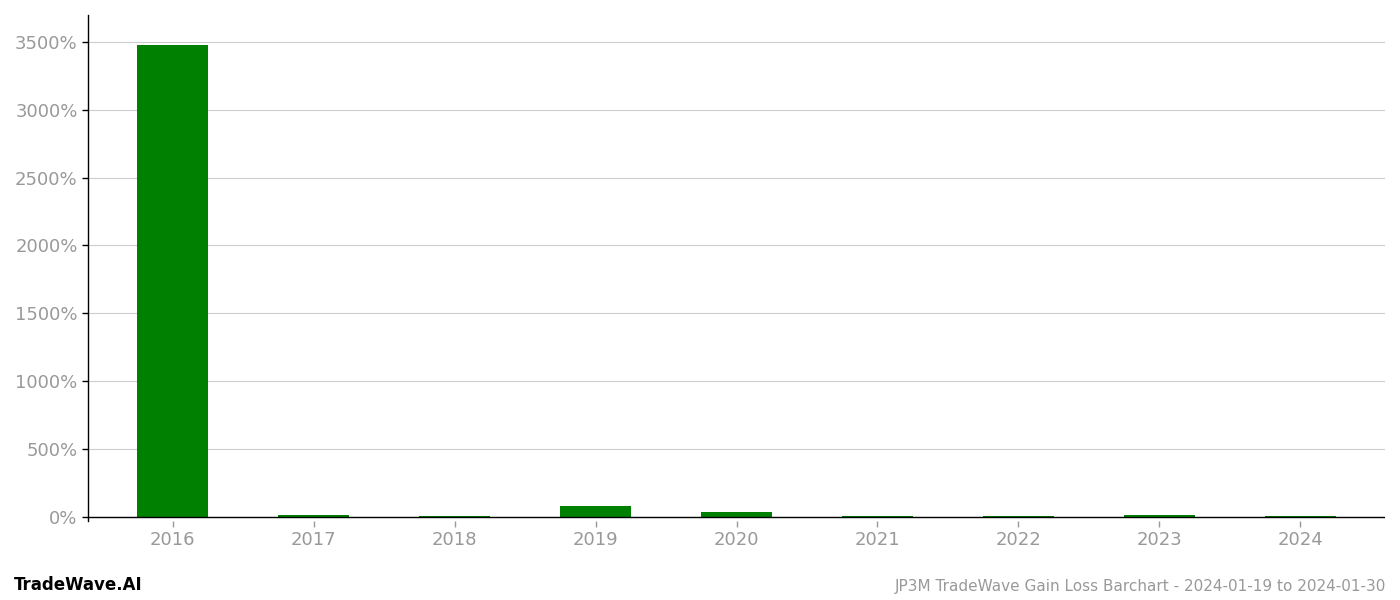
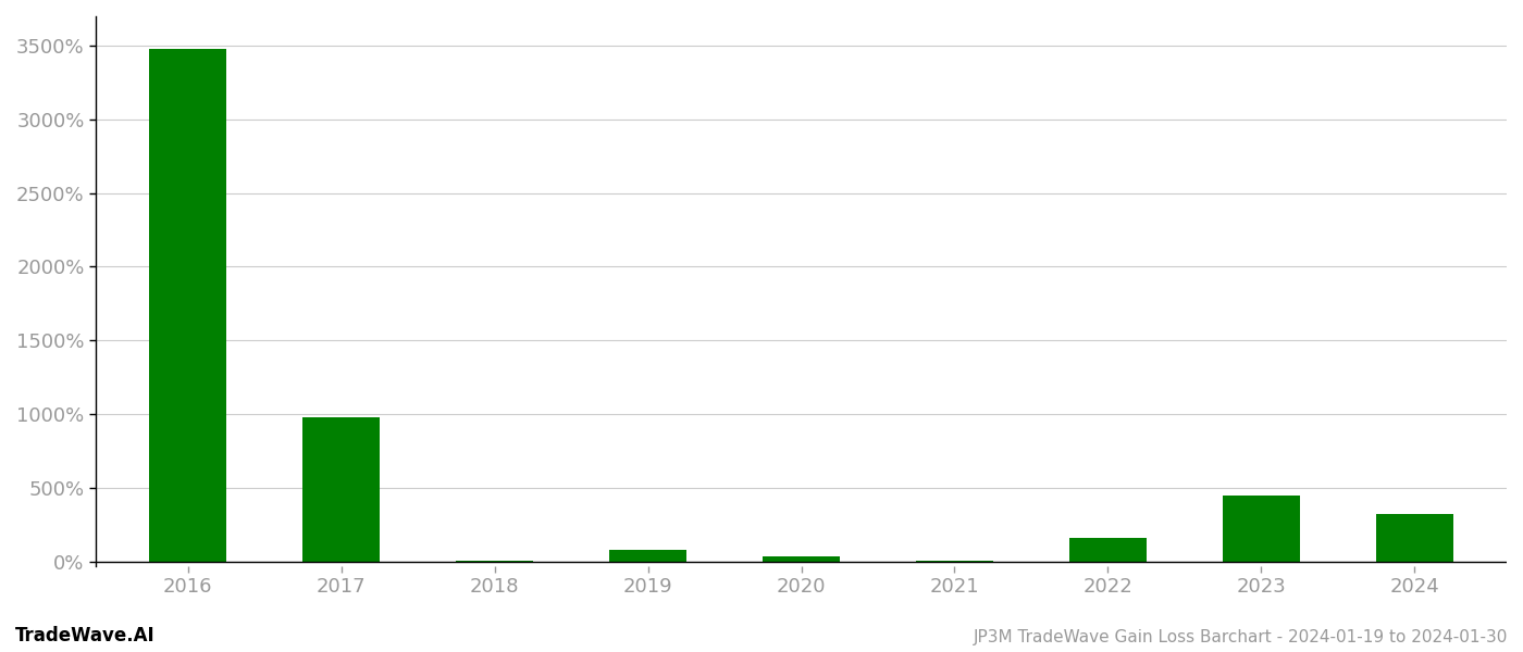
2017: 10% -> 980%
2022: 0% -> 160%
2023: 10% -> 450%
2024: 0% -> 320%
